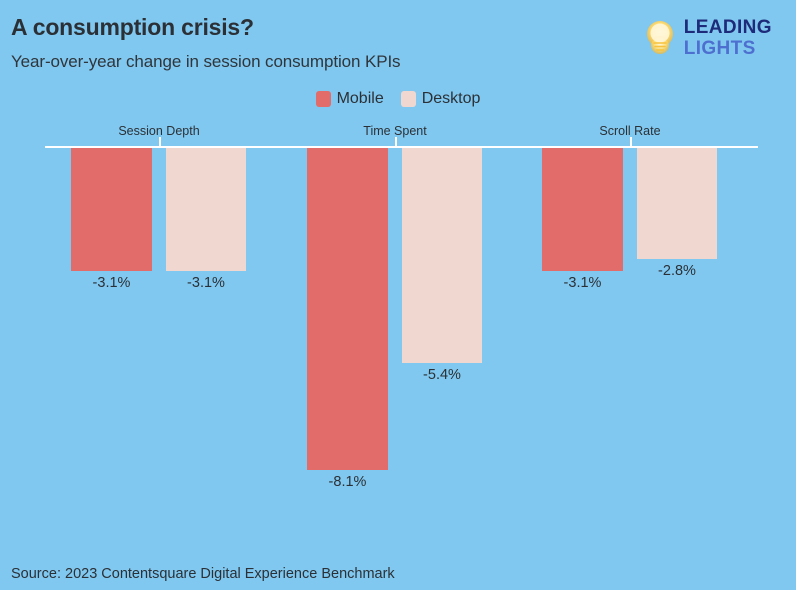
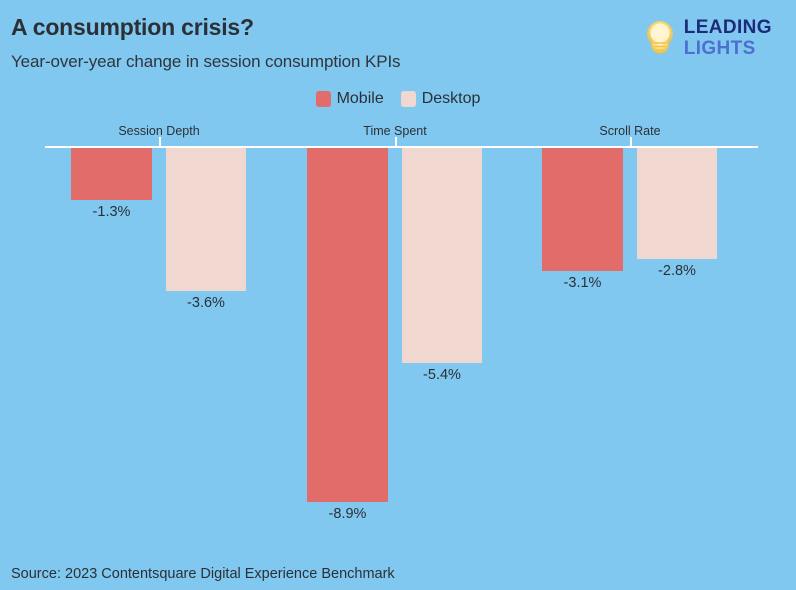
Mobile/Session Depth: -3.1% -> -1.3%
Desktop/Session Depth: -3.1% -> -3.6%
Mobile/Time Spent: -8.1% -> -8.9%
